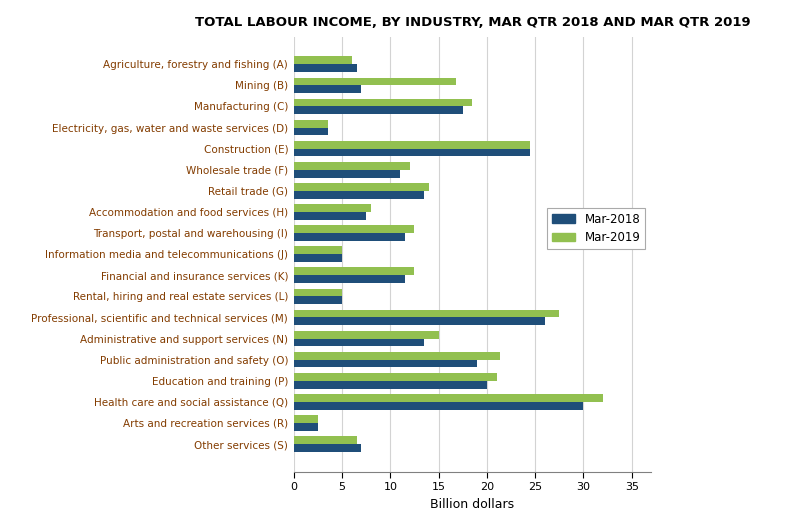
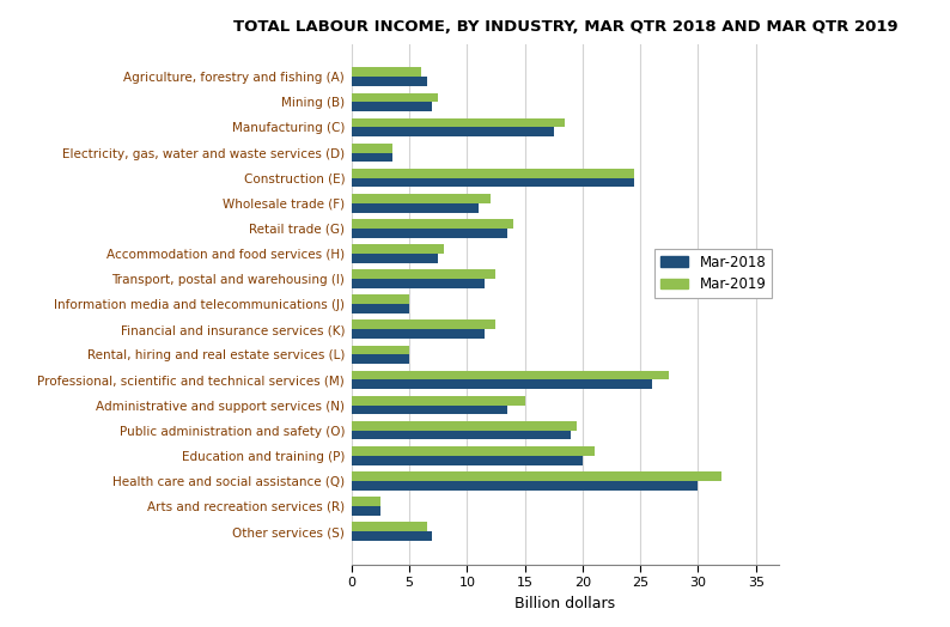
Mar-2019/Mining (B): 16.8 -> 7.5
Mar-2019/Public administration and safety (O): 21.4 -> 19.5
